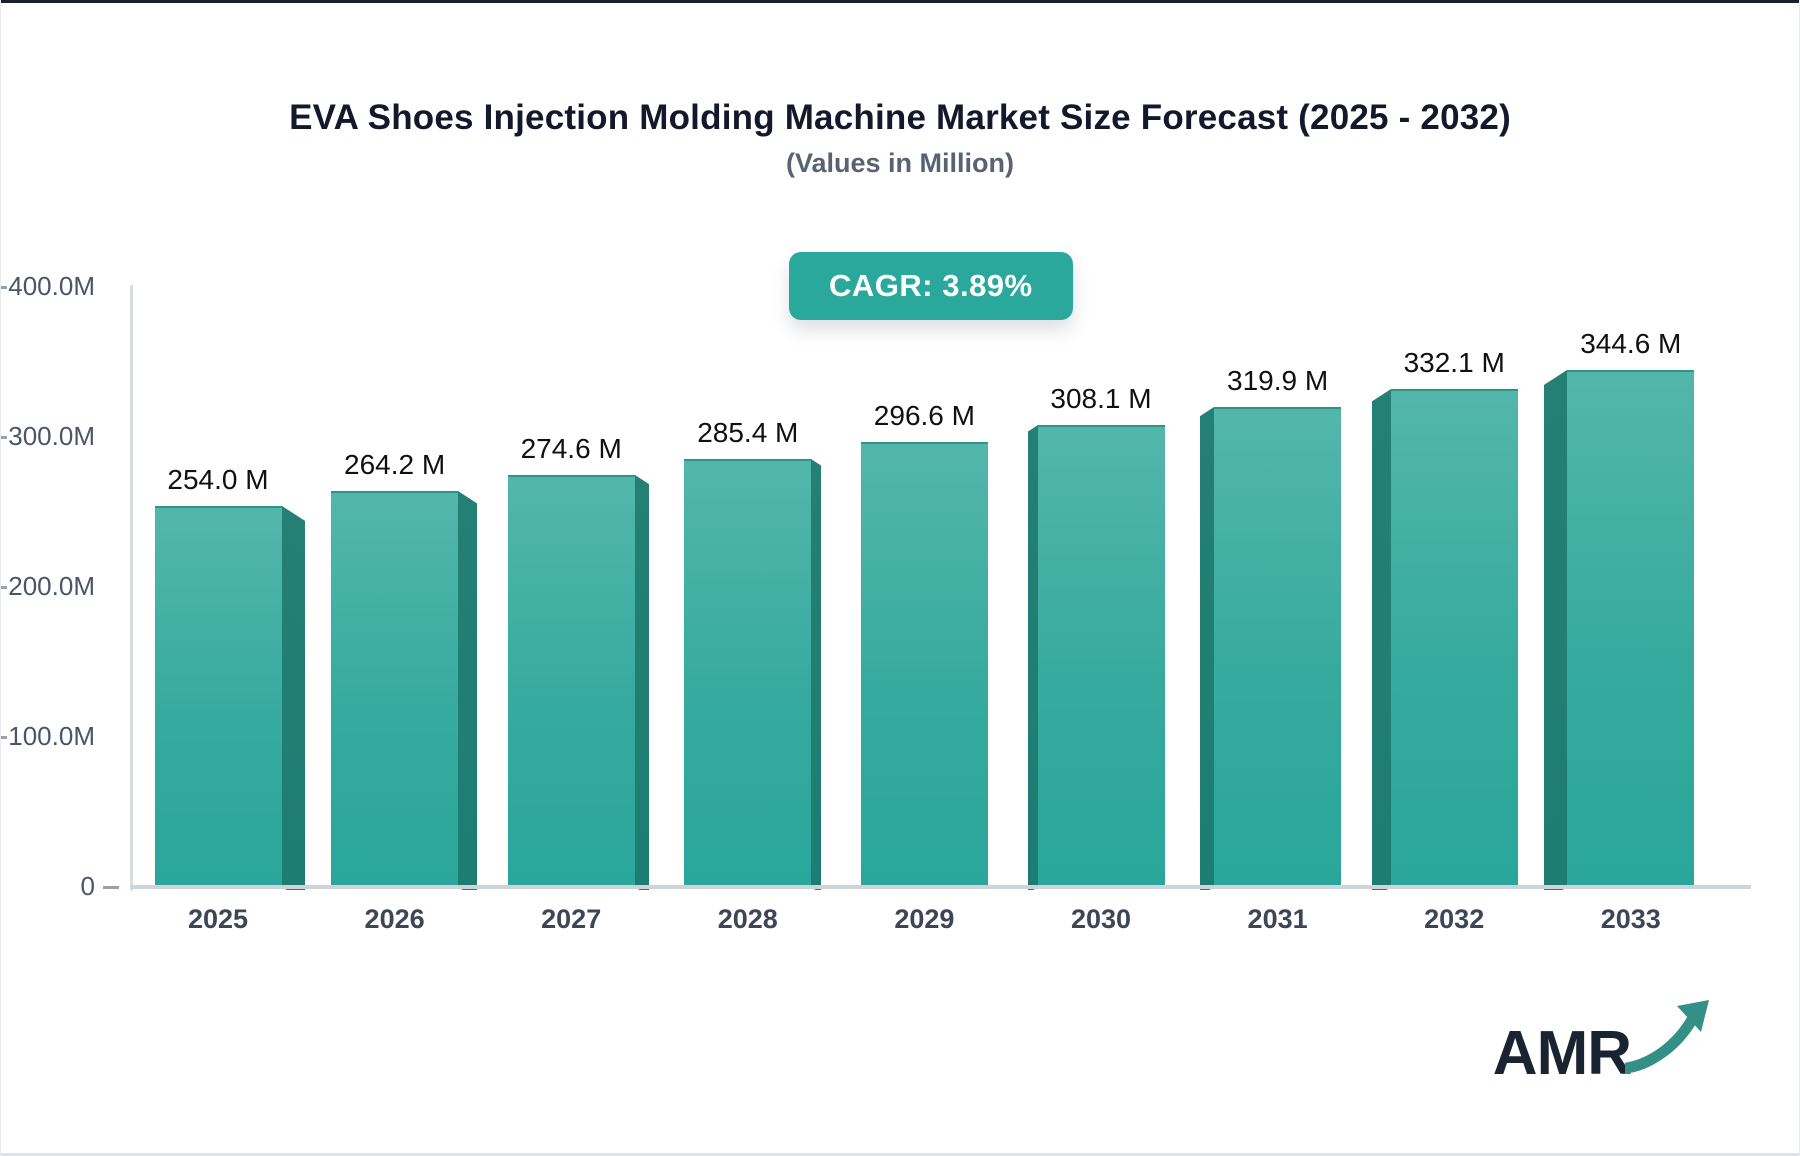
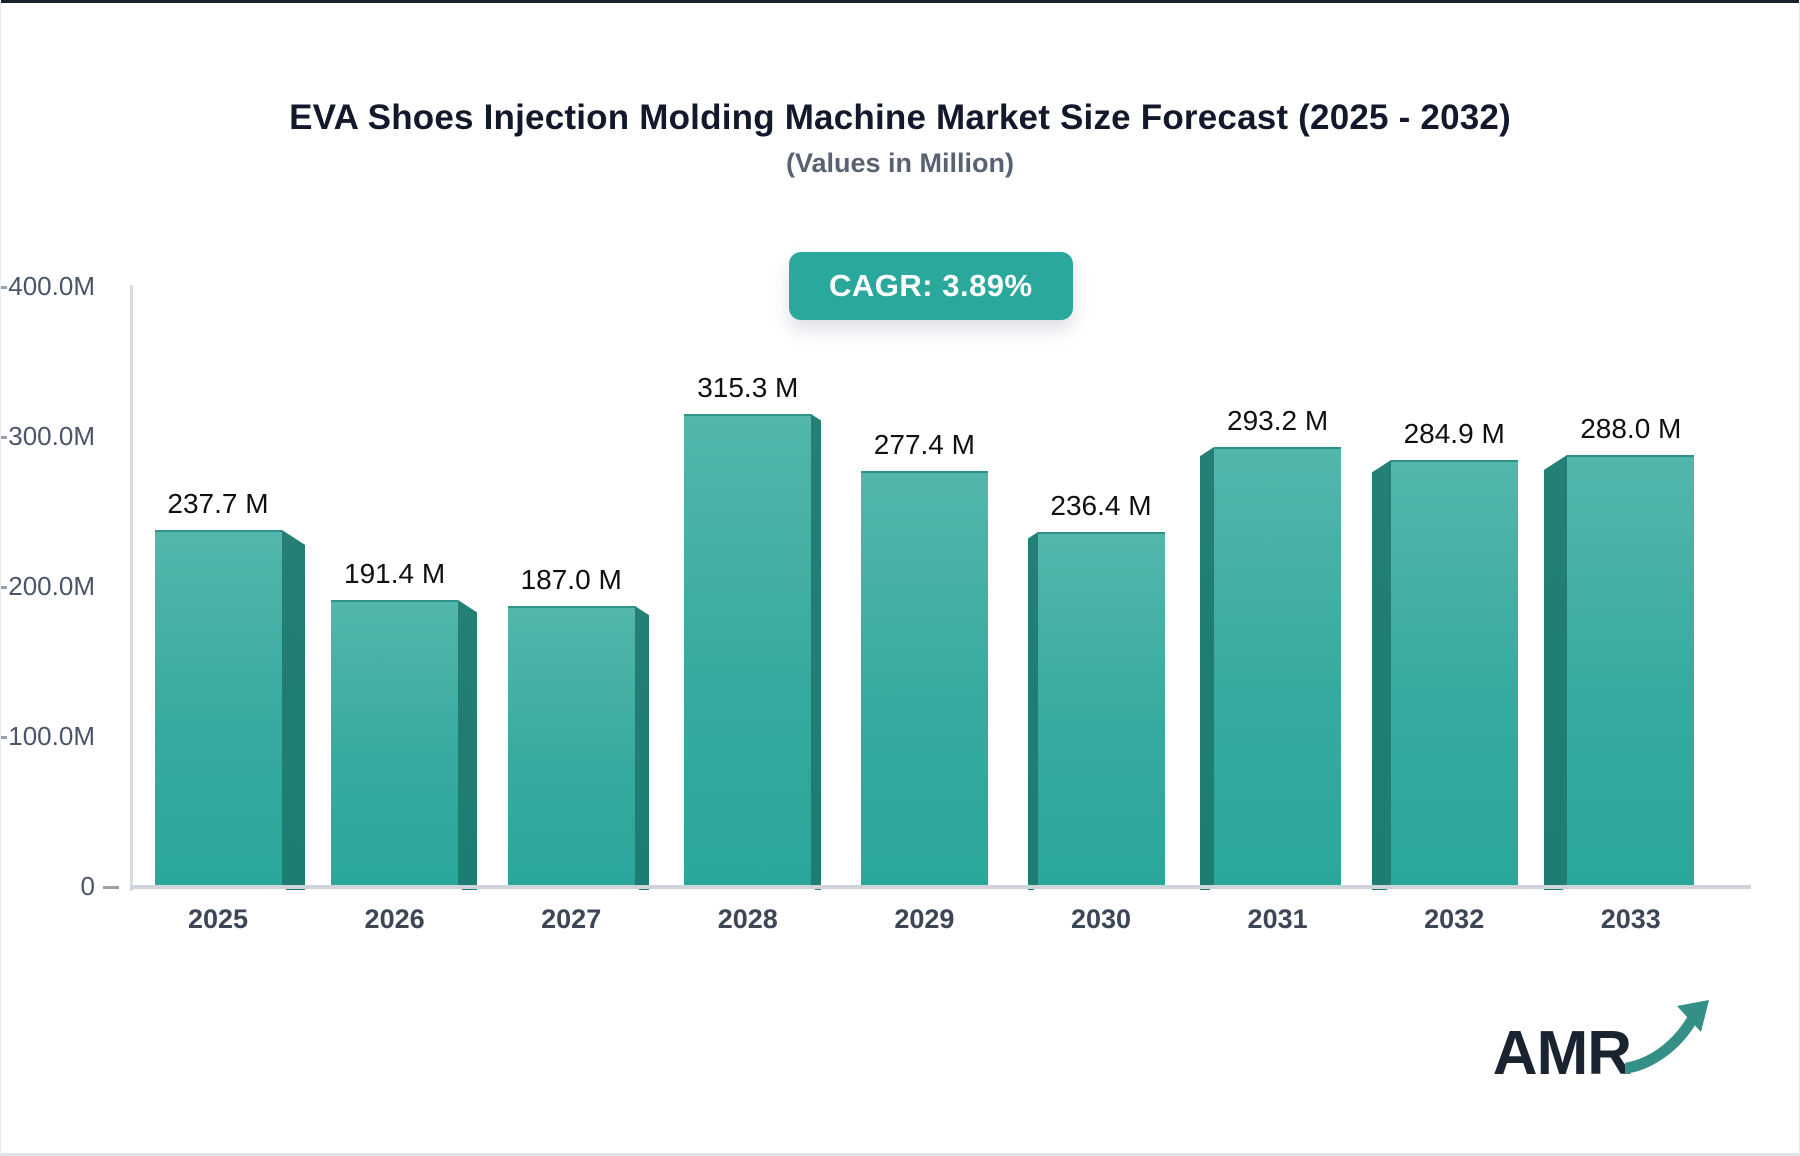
2025: 254.0 -> 237.7
2026: 264.2 -> 191.4
2027: 274.6 -> 187.0
2028: 285.4 -> 315.3
2029: 296.6 -> 277.4
2030: 308.1 -> 236.4
2031: 319.9 -> 293.2
2032: 332.1 -> 284.9
2033: 344.6 -> 288.0
